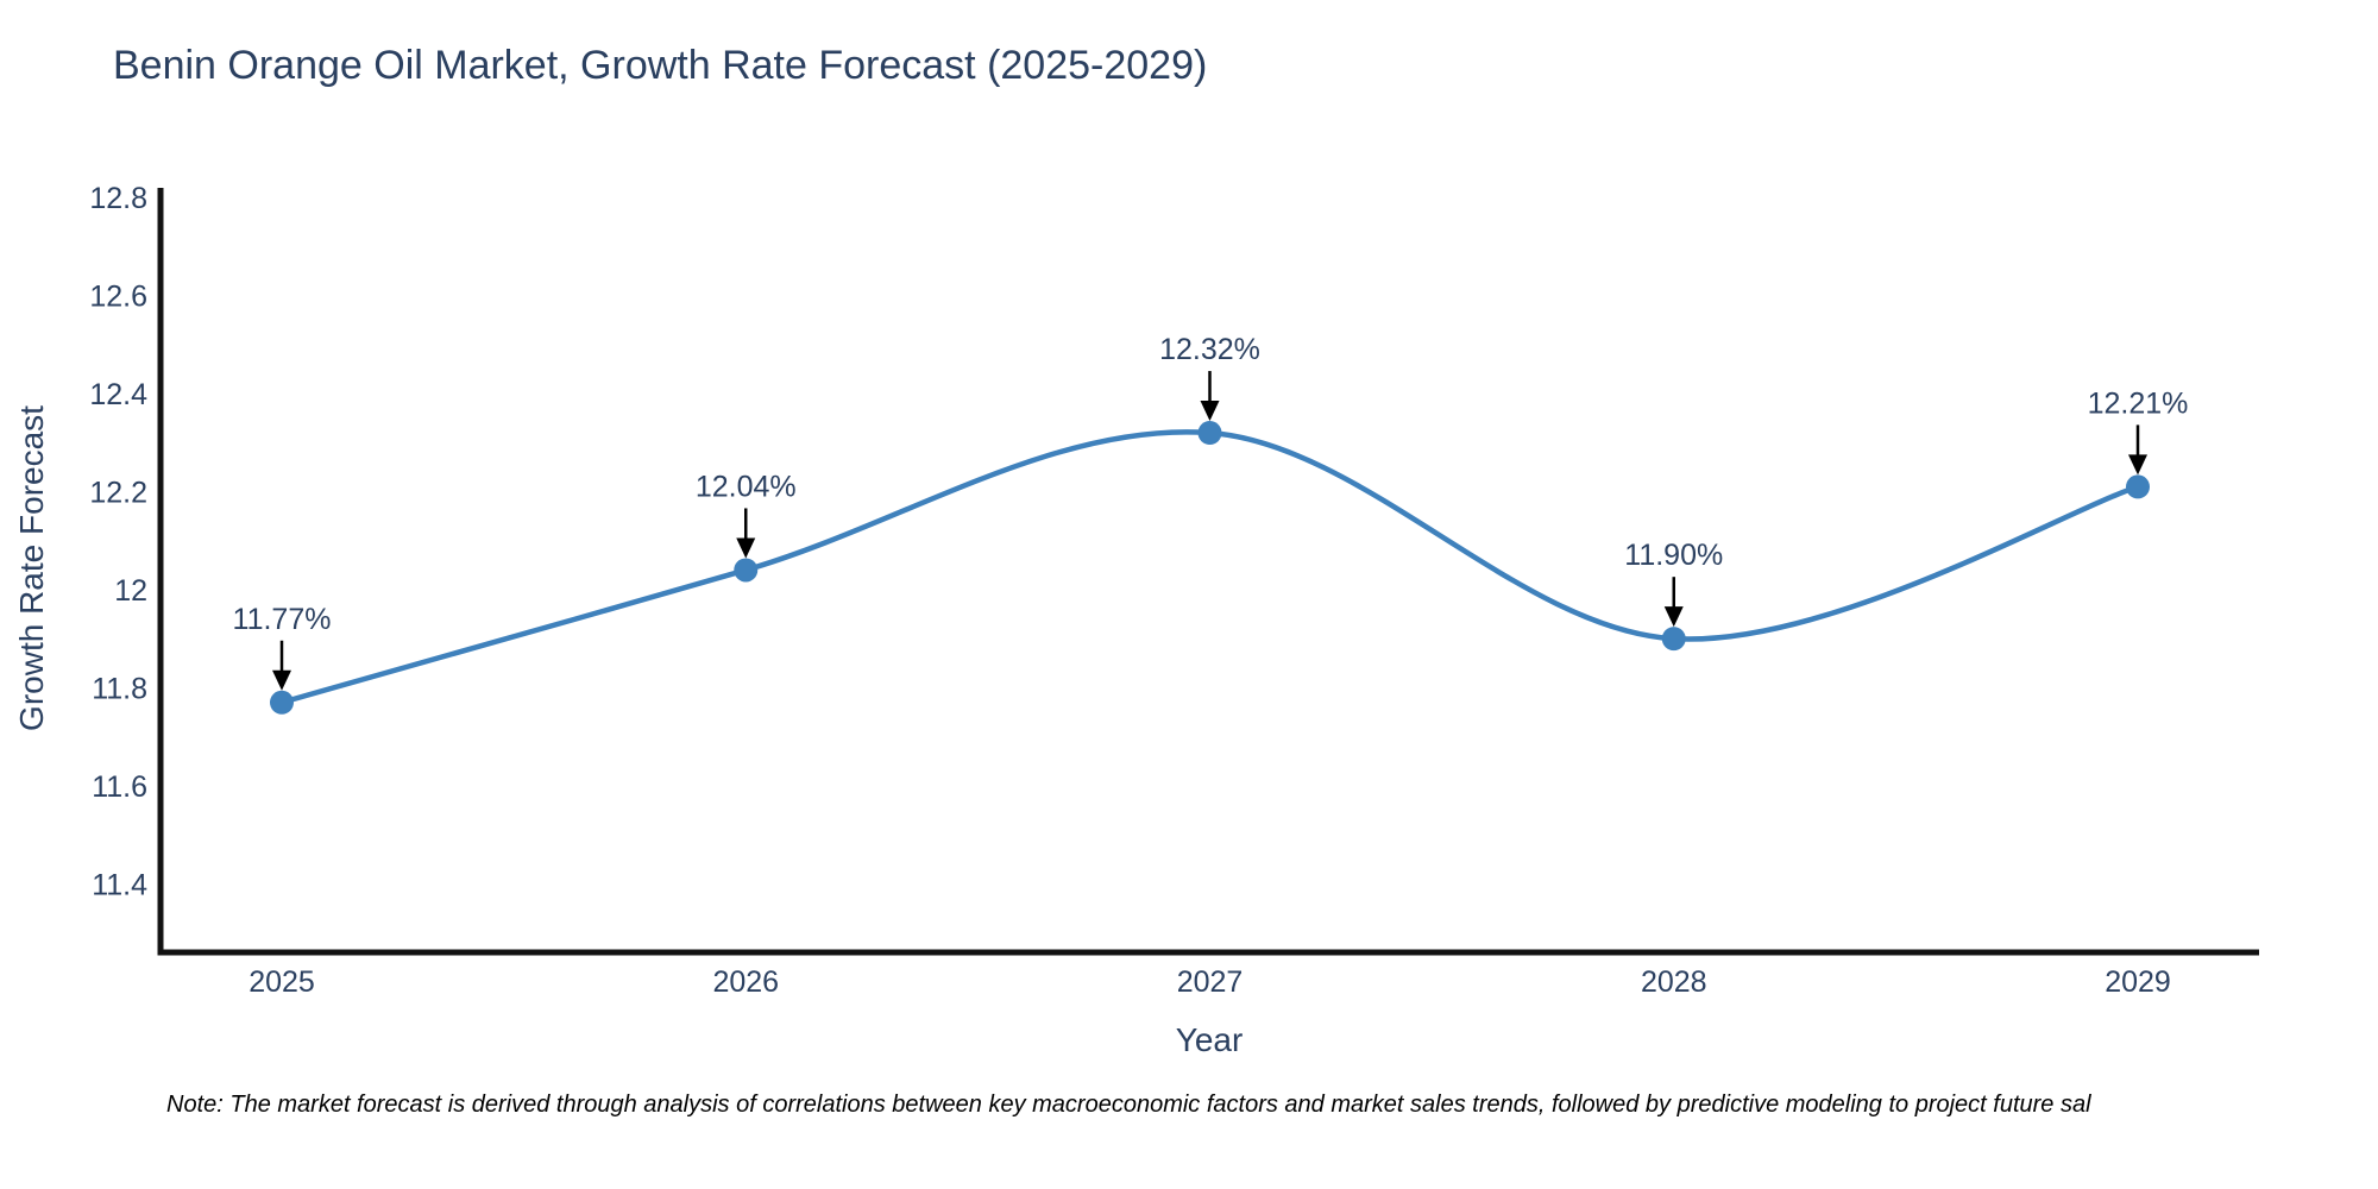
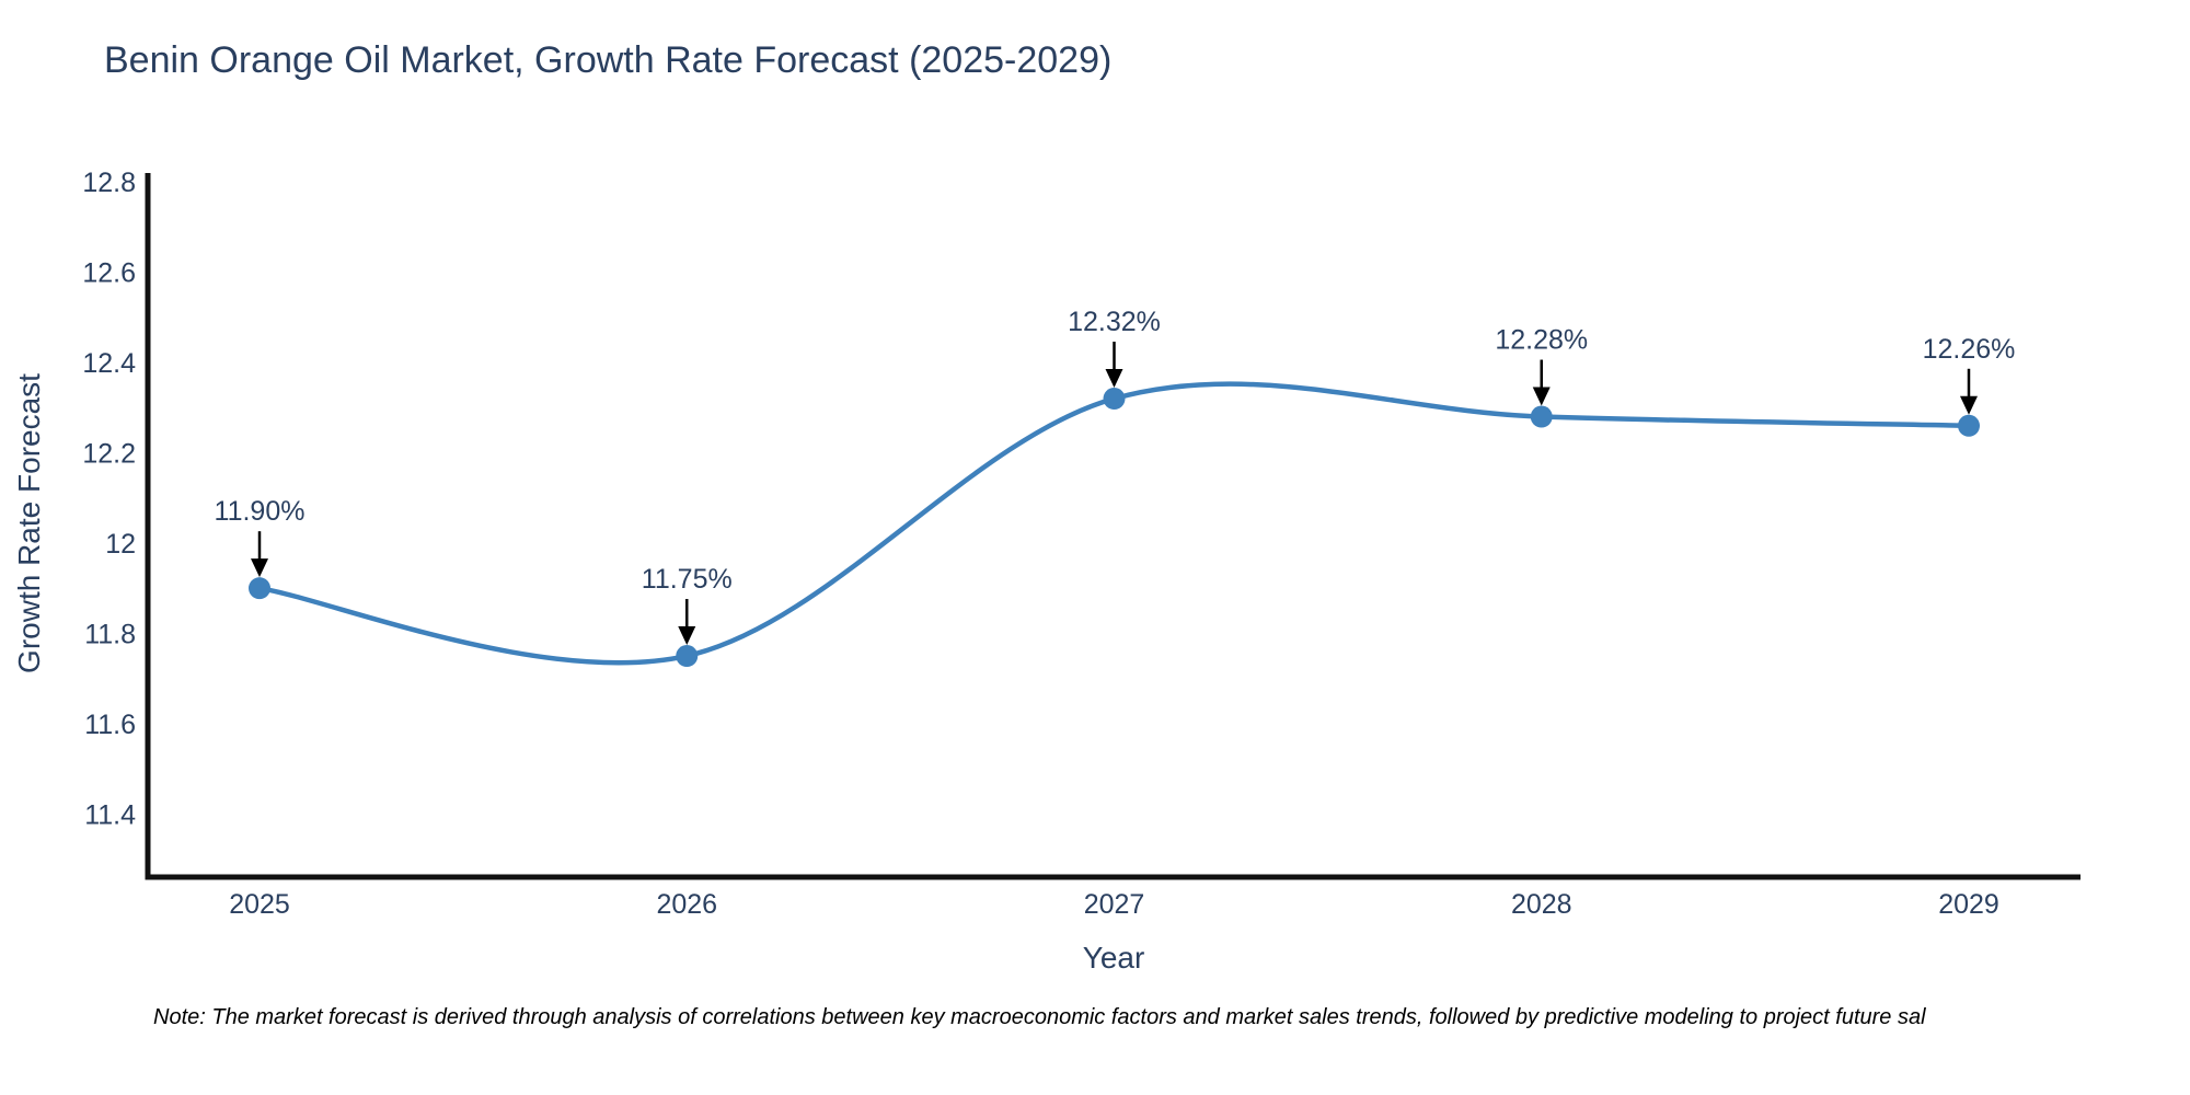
2025: 11.77% -> 11.90%
2026: 12.04% -> 11.75%
2028: 11.90% -> 12.28%
2029: 12.21% -> 12.26%
